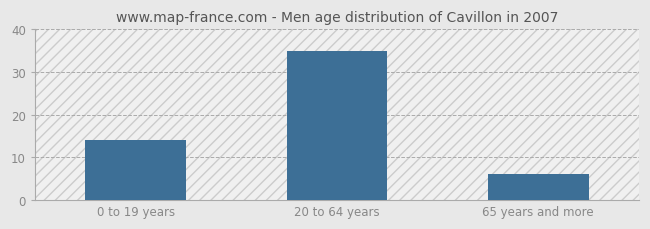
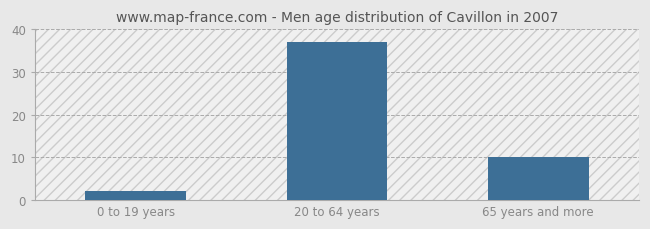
0 to 19 years: 14 -> 2
20 to 64 years: 35 -> 37
65 years and more: 6 -> 10
